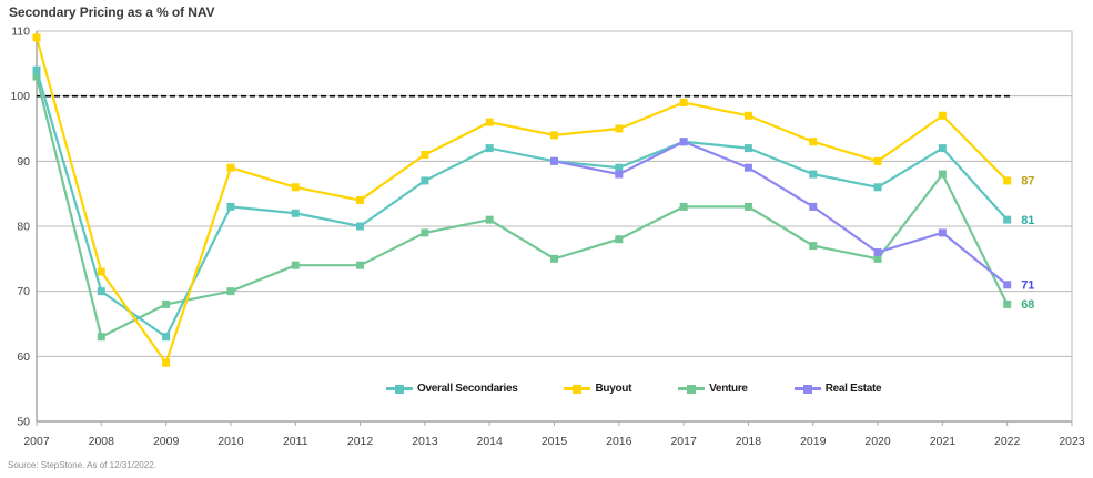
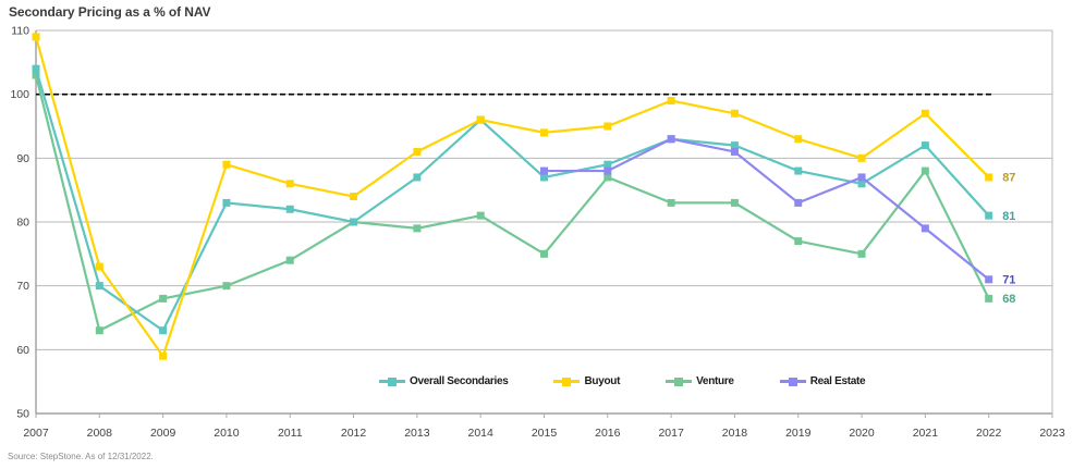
Venture/2012: 74 -> 80
Overall Secondaries/2014: 92 -> 96
Overall Secondaries/2015: 90 -> 87
Real Estate/2015: 90 -> 88
Venture/2016: 78 -> 87
Real Estate/2018: 89 -> 91
Real Estate/2020: 76 -> 87
